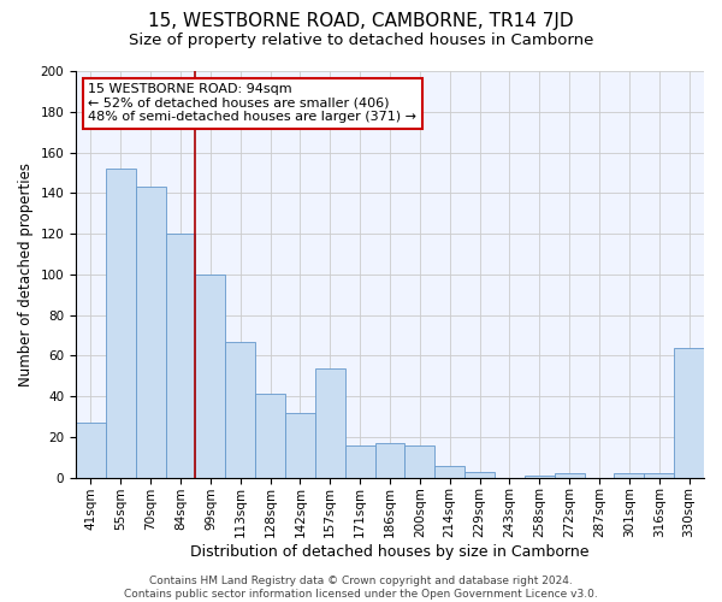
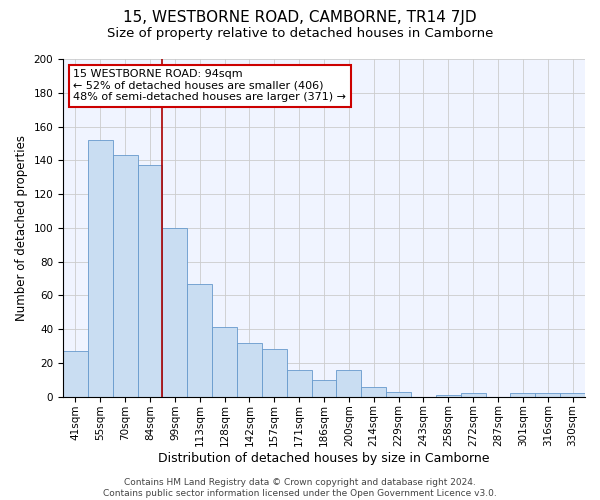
84sqm: 120 -> 137
157sqm: 54 -> 28
186sqm: 17 -> 10
330sqm: 64 -> 2
